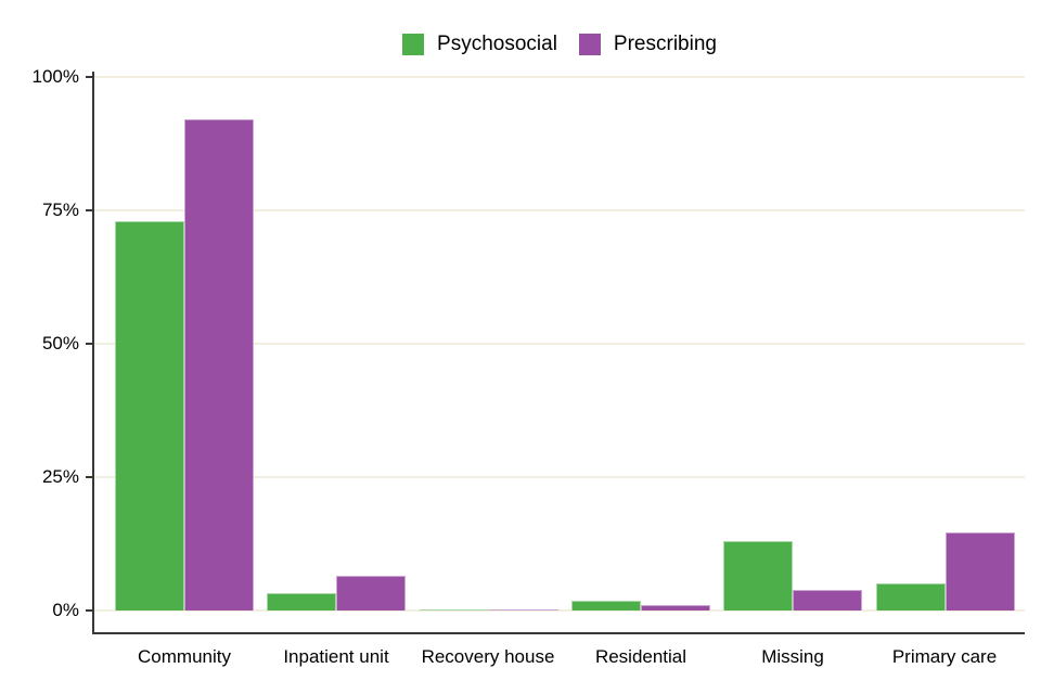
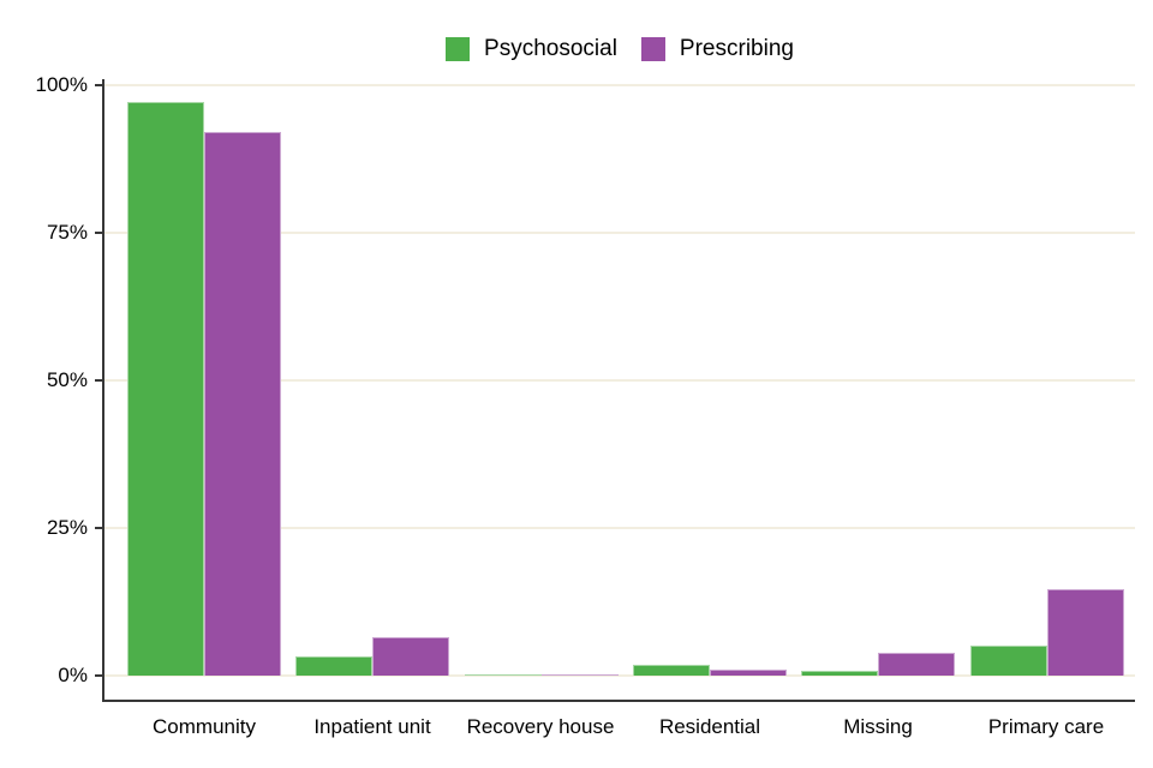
Psychosocial/Community: 73% -> 97%
Psychosocial/Missing: 13% -> 1%
